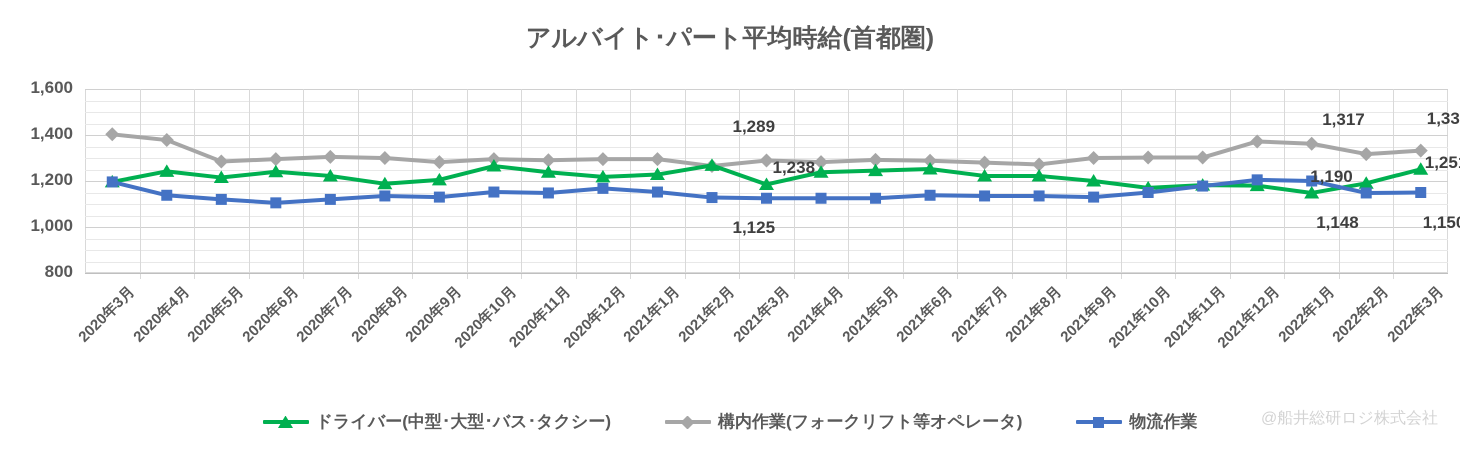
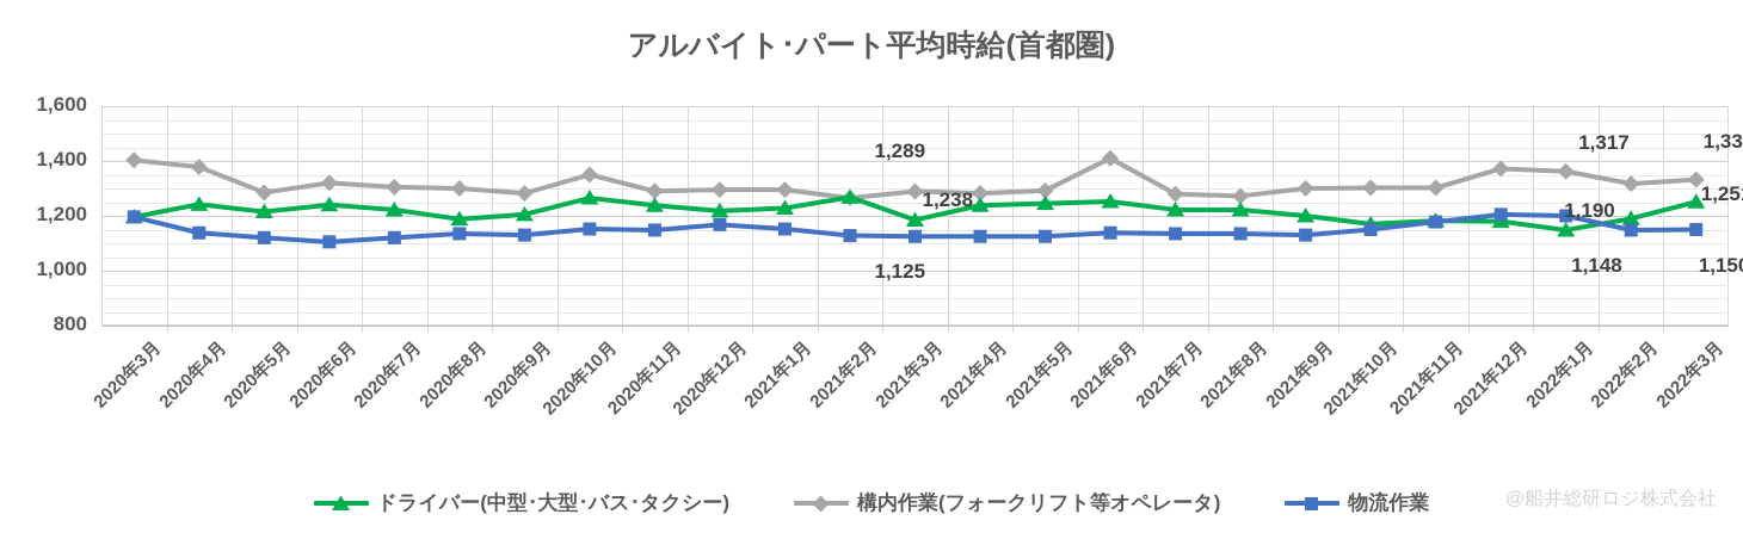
構内作業(フォークリフト等オペレータ)/2020年6月: 1300 -> 1320
構内作業(フォークリフト等オペレータ)/2020年10月: 1300 -> 1350
構内作業(フォークリフト等オペレータ)/2021年6月: 1290 -> 1410
